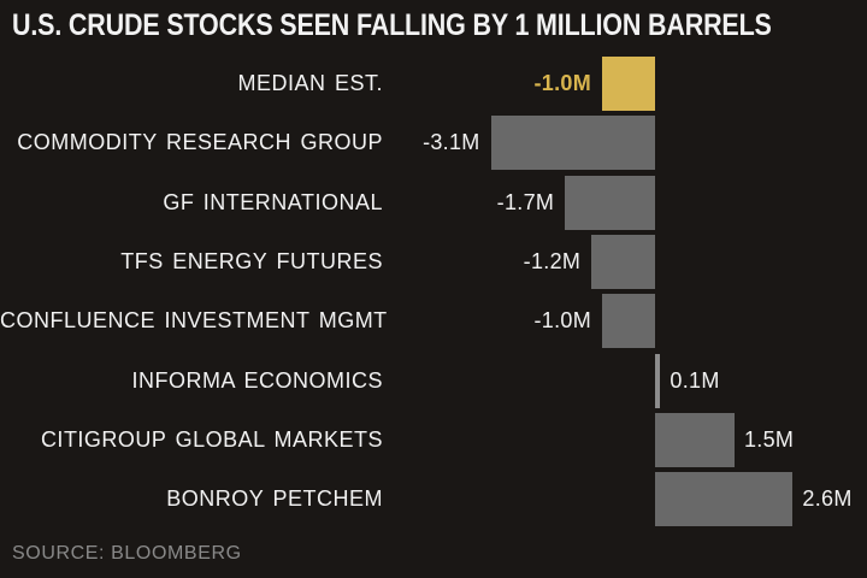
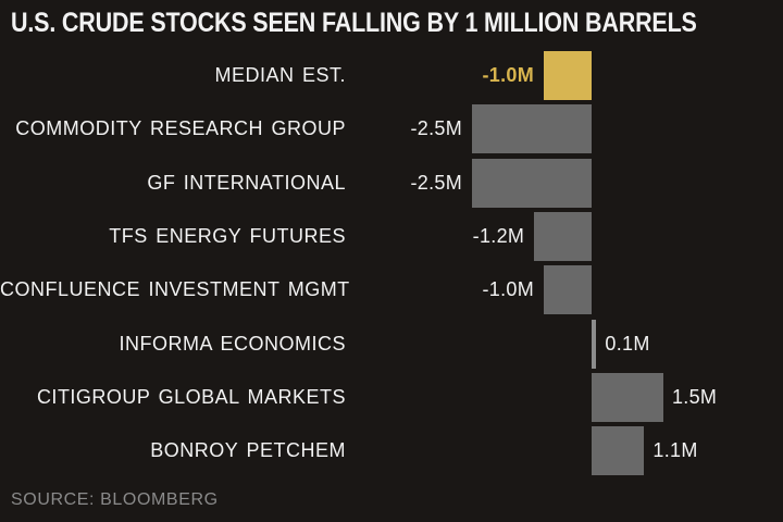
COMMODITY RESEARCH GROUP: -3.1M -> -2.5M
GF INTERNATIONAL: -1.7M -> -2.5M
BONROY PETCHEM: 2.6M -> 1.1M
